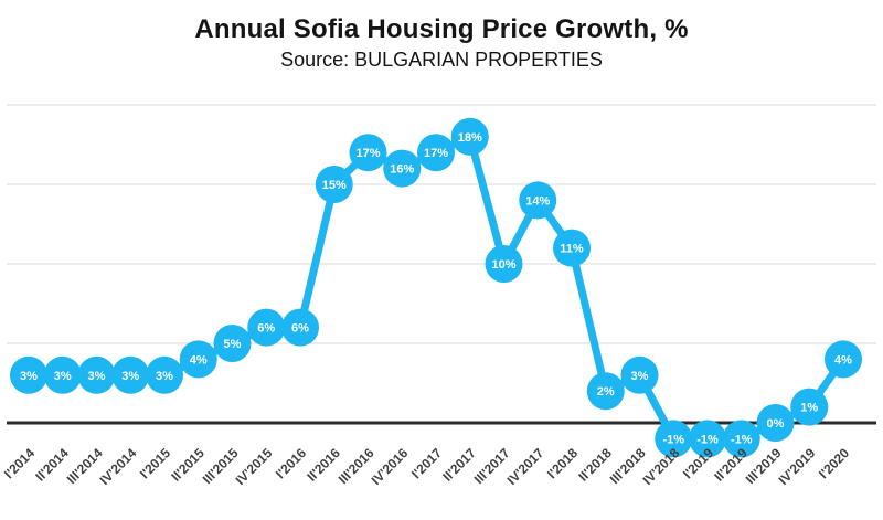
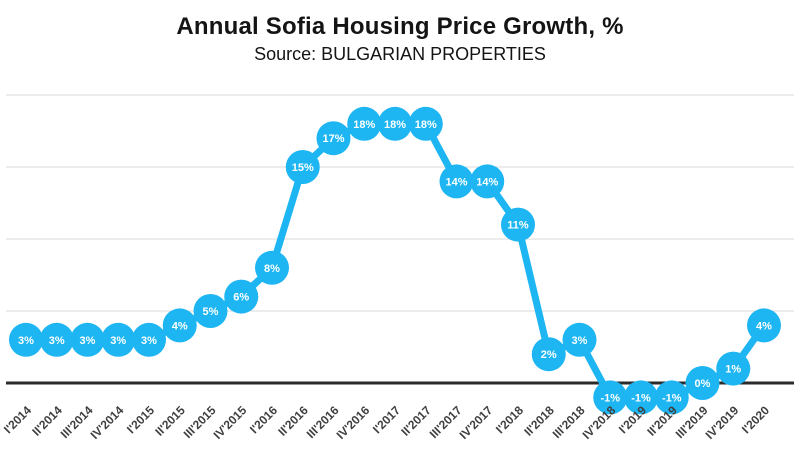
I'2016: 6% -> 8%
IV'2016: 16% -> 18%
I'2017: 17% -> 18%
III'2017: 10% -> 14%
